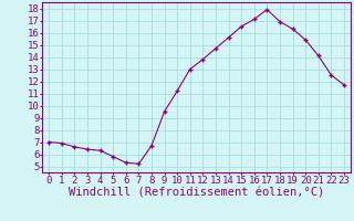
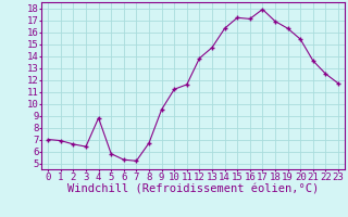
4: 6.3 -> 8.8
11: 13.0 -> 11.6
14: 15.6 -> 16.3
15: 16.5 -> 17.2
21: 14.1 -> 13.6
